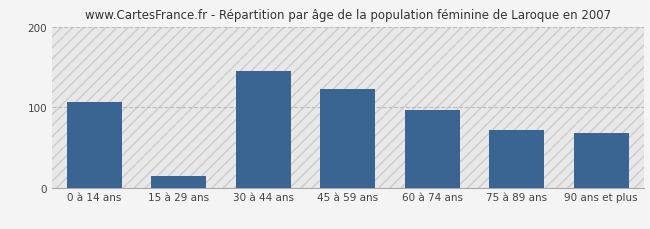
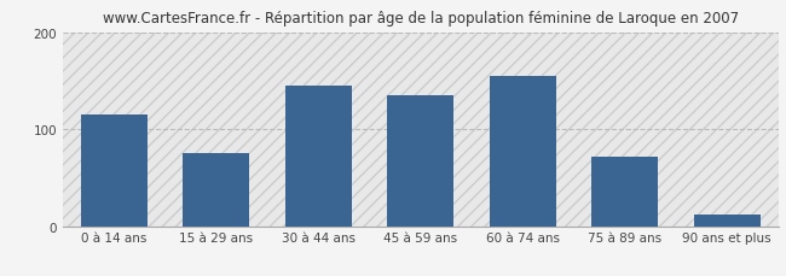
0 à 14 ans: 106 -> 115
15 à 29 ans: 14 -> 75
45 à 59 ans: 122 -> 135
60 à 74 ans: 96 -> 155
90 ans et plus: 68 -> 12
